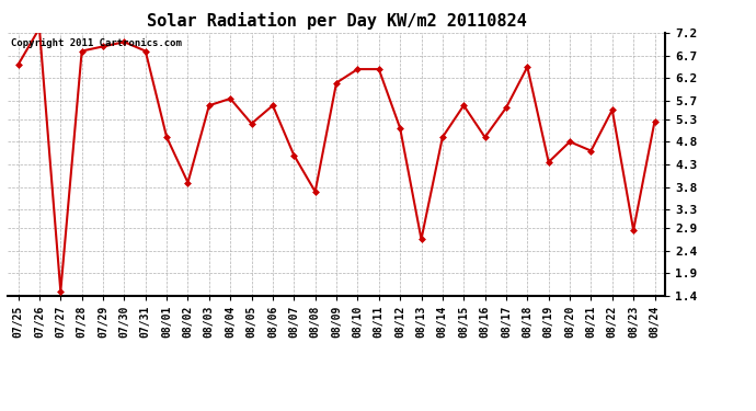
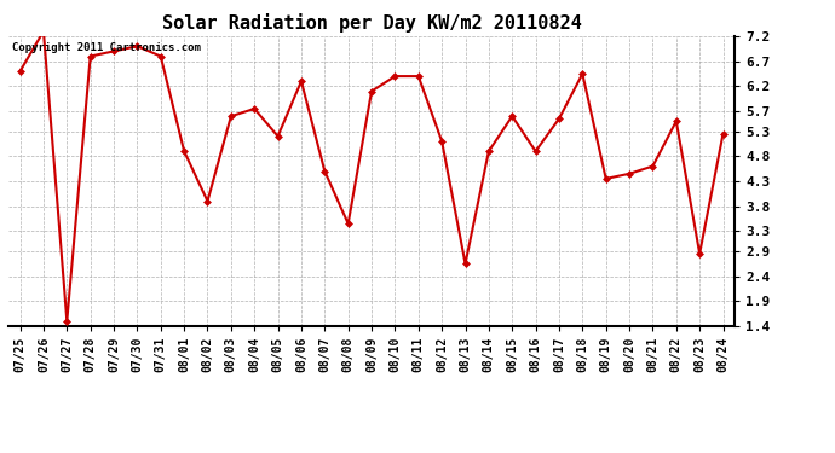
08/06: 5.60 -> 6.30
08/08: 3.70 -> 3.45
08/20: 4.80 -> 4.45
